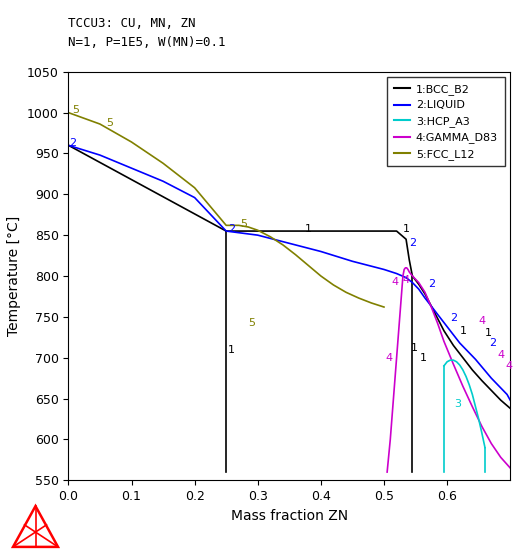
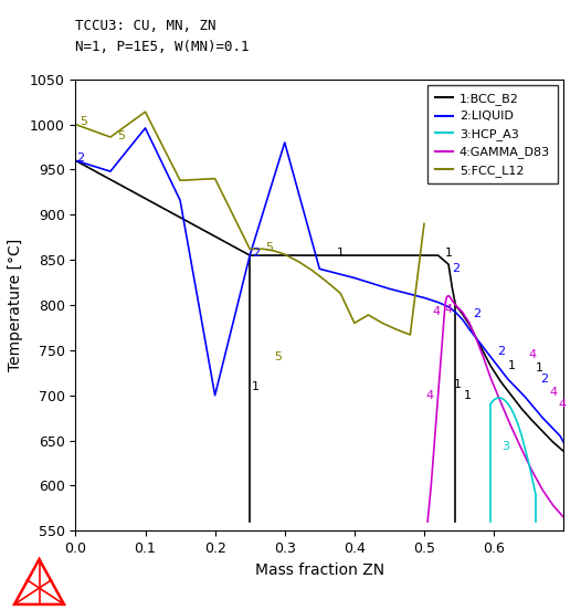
2:LIQUID/0.1: 932 -> 996
5:FCC_L12/0.1: 964 -> 1014
2:LIQUID/0.2: 896 -> 700
5:FCC_L12/0.2: 908 -> 940
2:LIQUID/0.3: 850 -> 980
5:FCC_L12/0.4: 800 -> 780
5:FCC_L12/0.5: 762 -> 890
